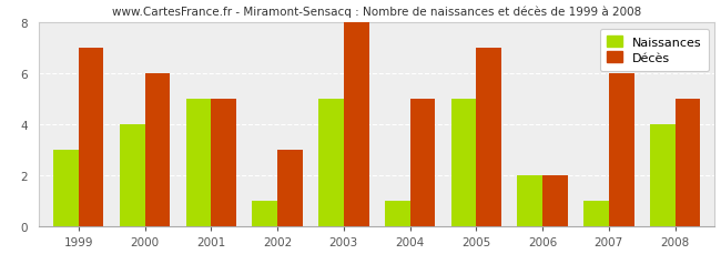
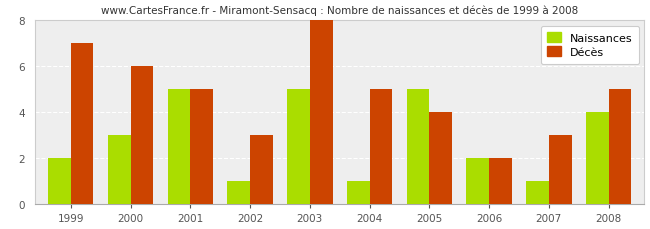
Naissances/1999: 3 -> 2
Naissances/2000: 4 -> 3
Décès/2005: 7 -> 4
Décès/2007: 6 -> 3
